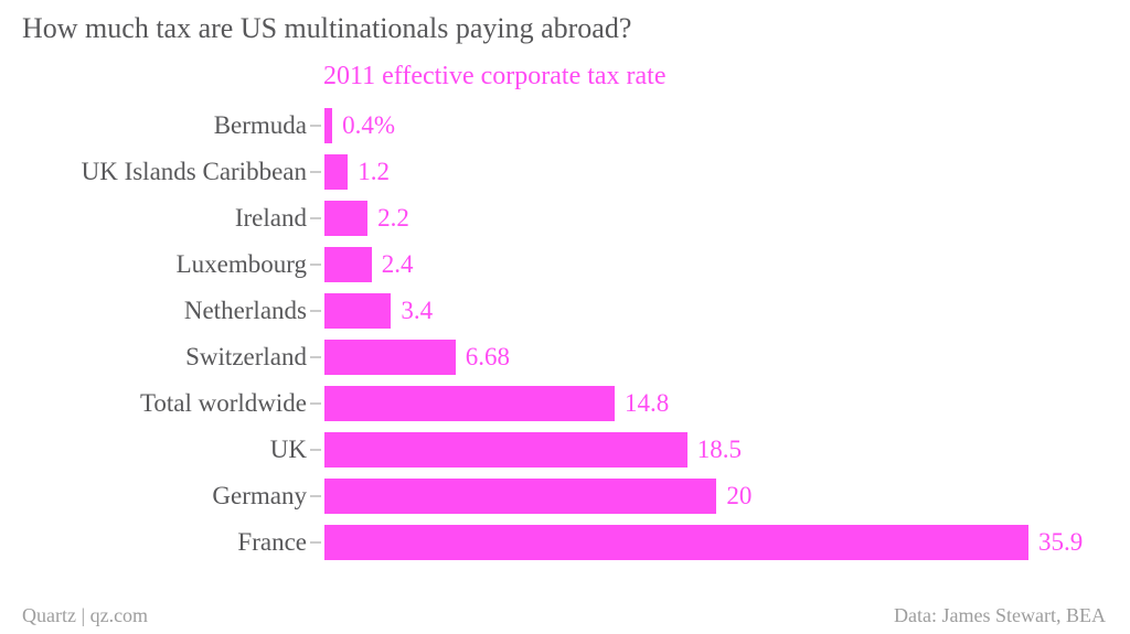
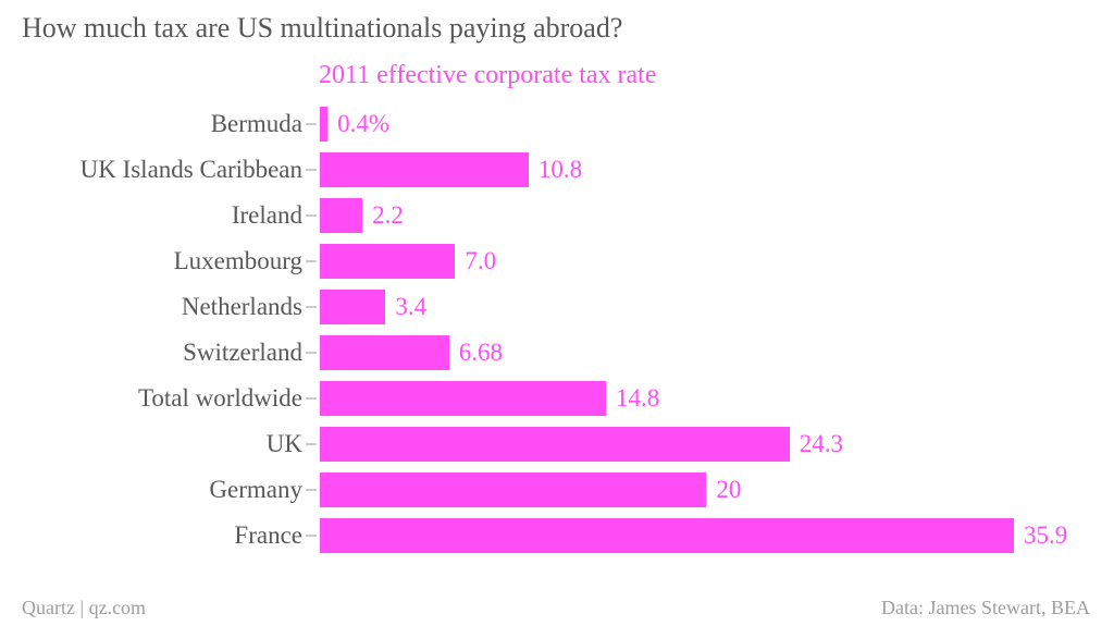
UK Islands Caribbean: 1.2 -> 10.8
Luxembourg: 2.4 -> 7.0
UK: 18.5 -> 24.3
